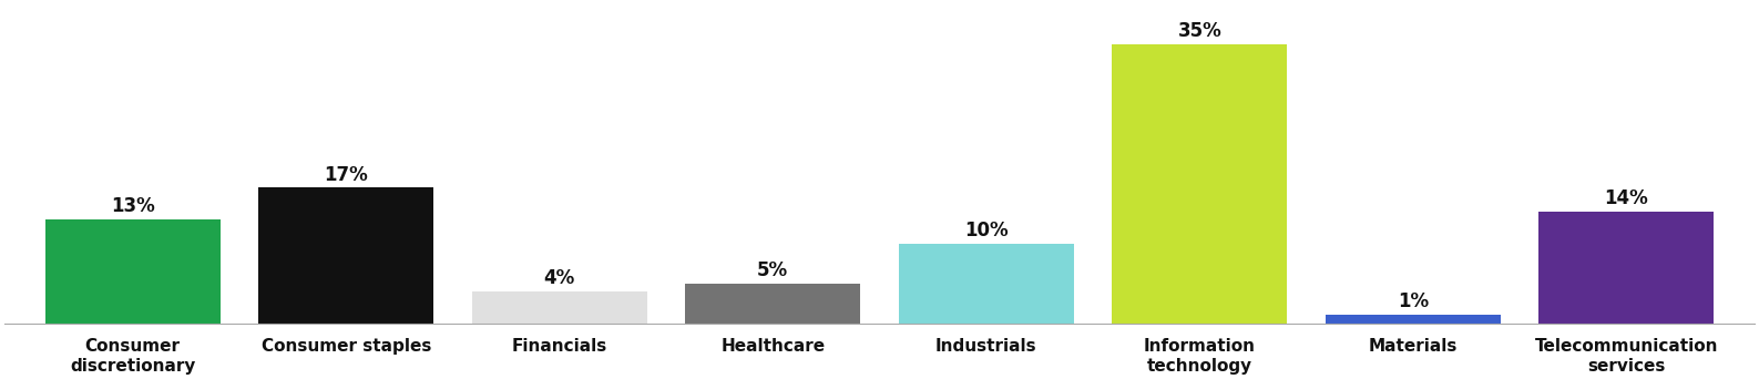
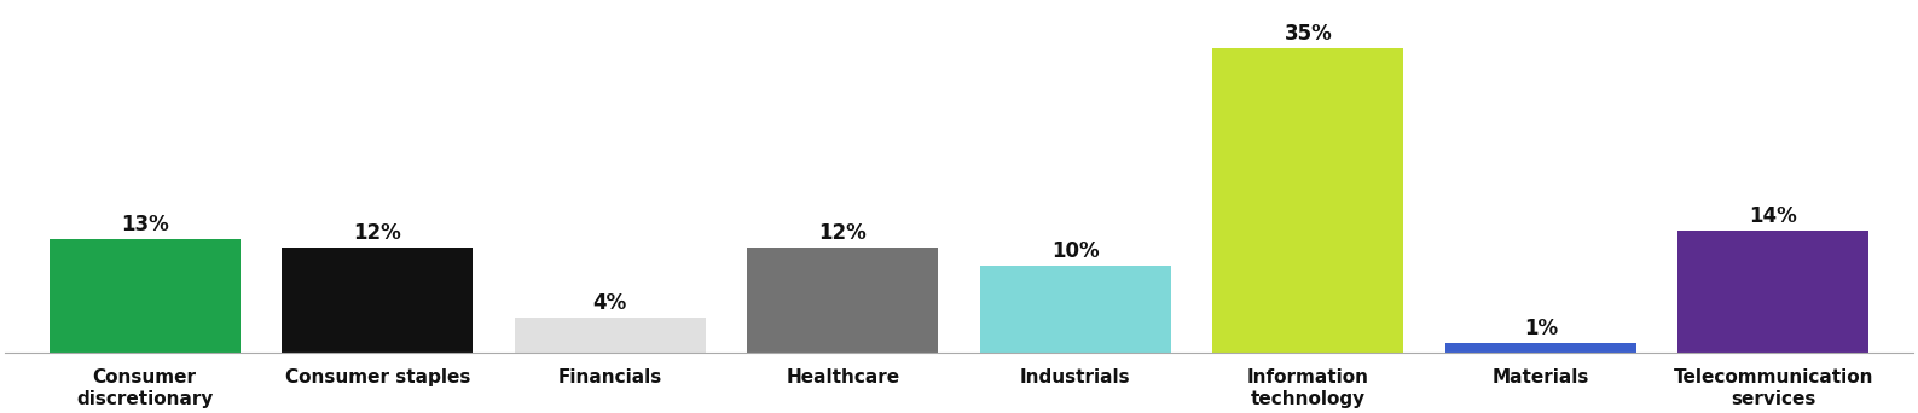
Consumer staples: 17% -> 12%
Healthcare: 5% -> 12%
